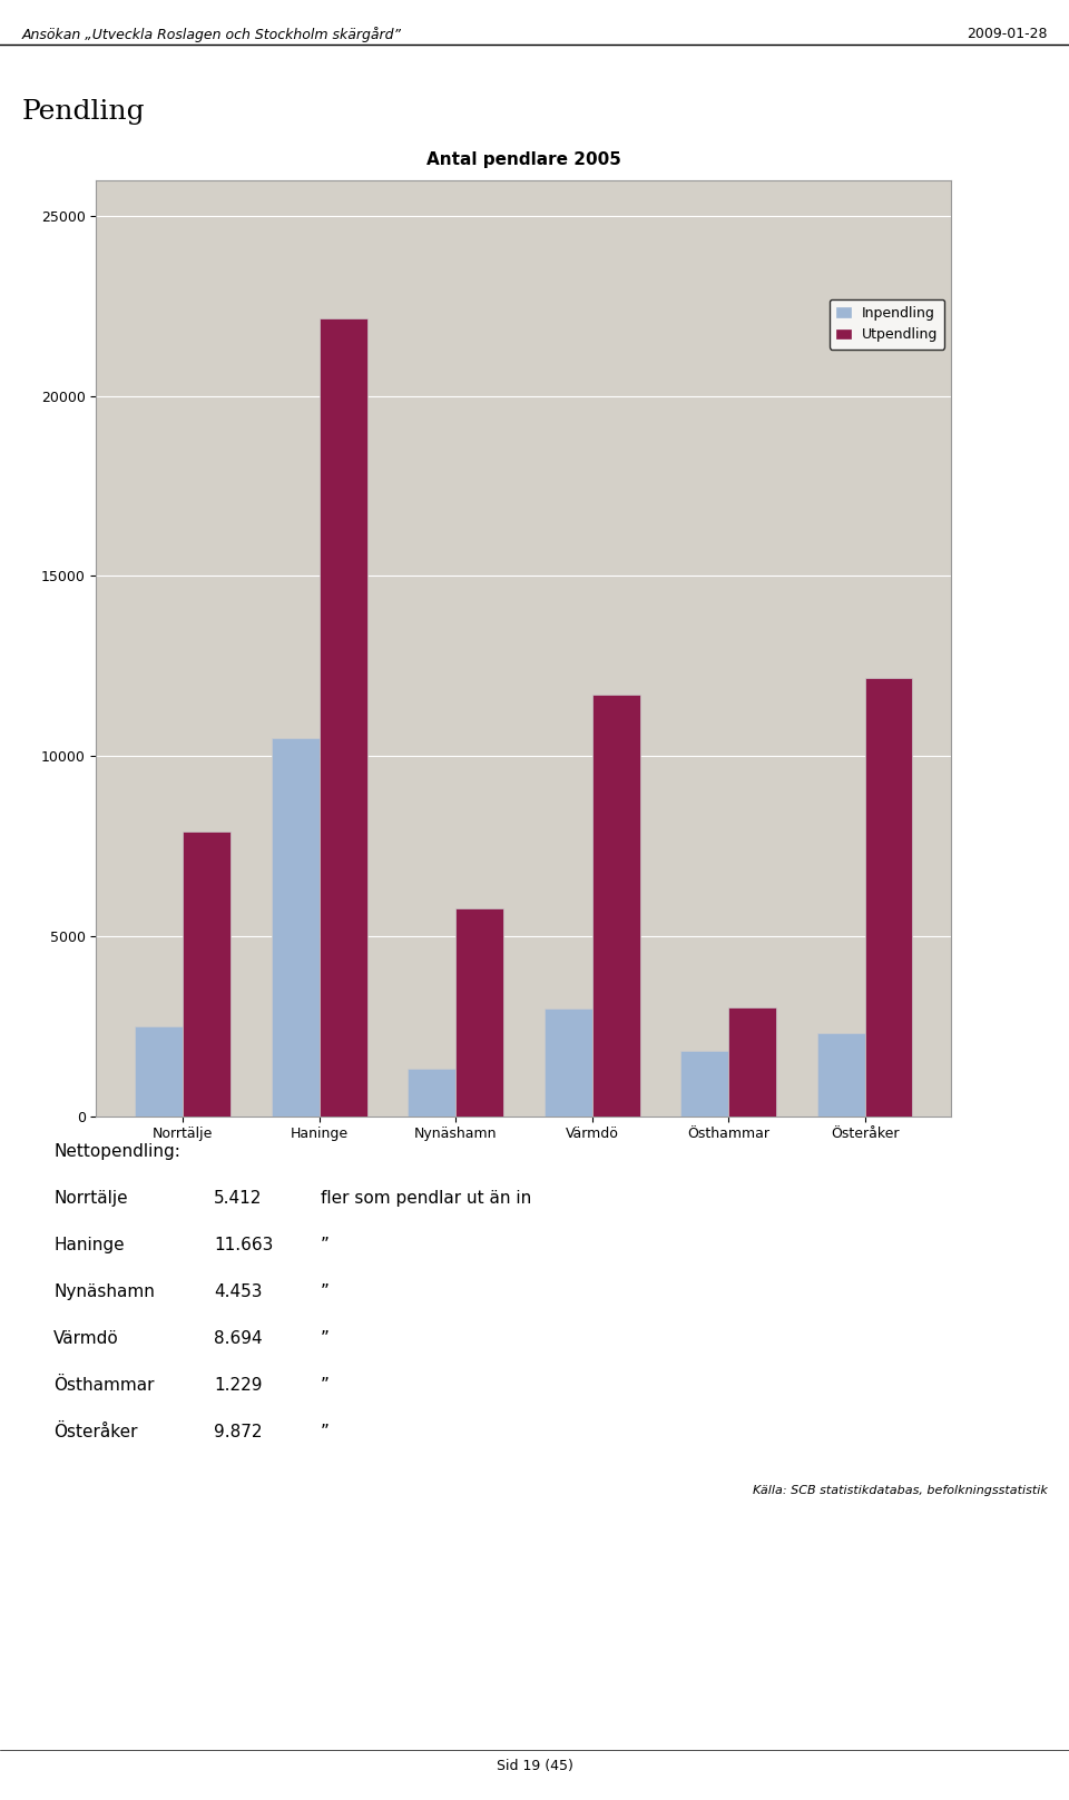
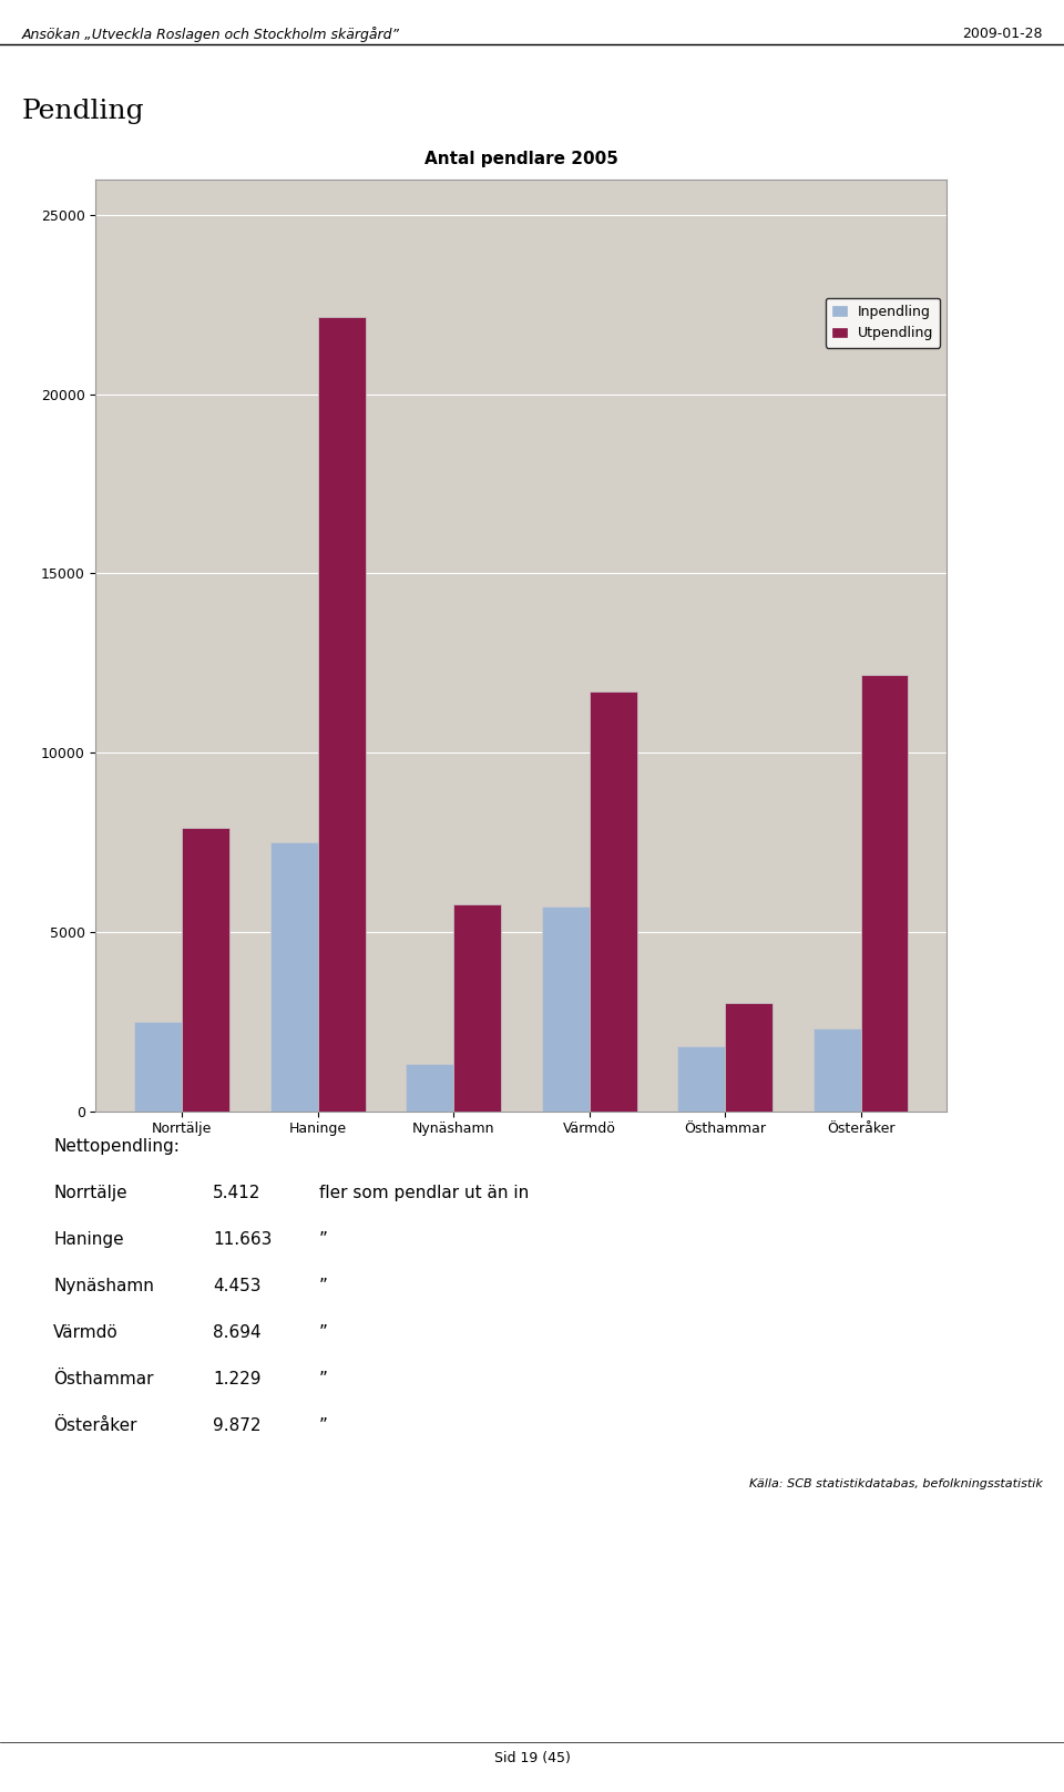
Inpendling/Haninge: 10500 -> 7500
Inpendling/Värmdö: 3000 -> 5700
